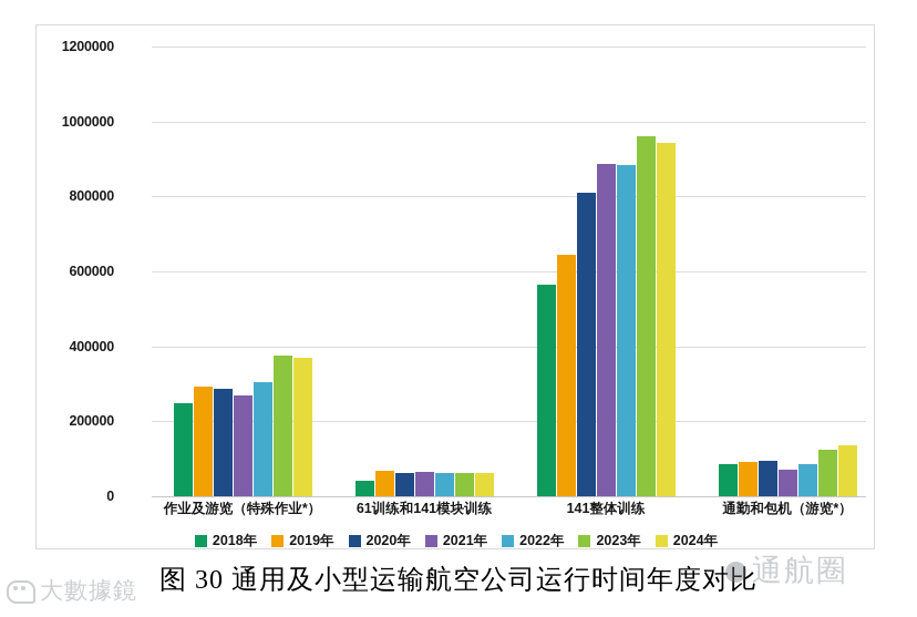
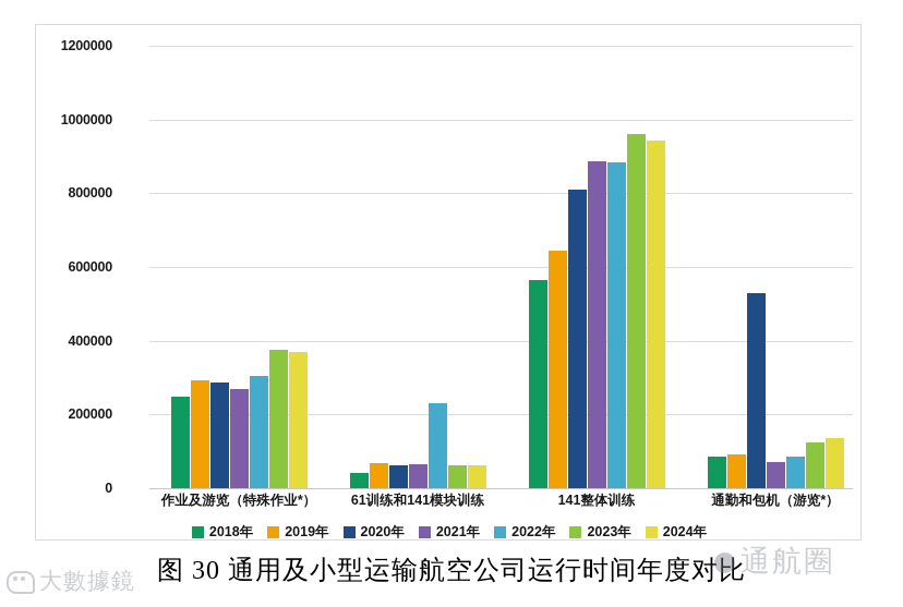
2022年/61训练和141模块训练: 60000 -> 230000
2020年/通勤和包机（游览*）: 100000 -> 530000
